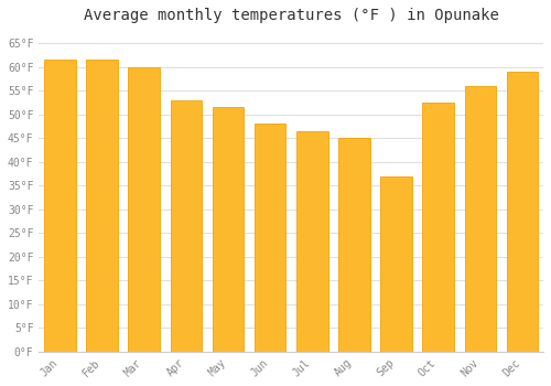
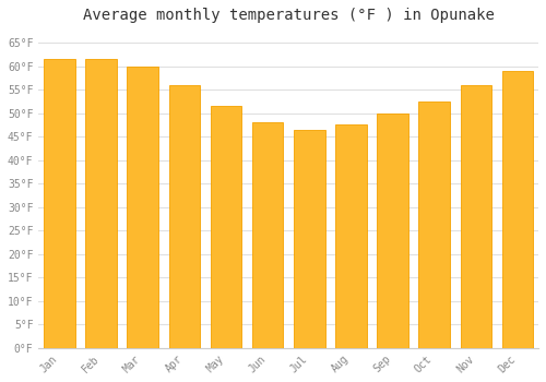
Apr: 53.0°F -> 56.0°F
Aug: 45.0°F -> 47.5°F
Sep: 37.0°F -> 50.0°F
